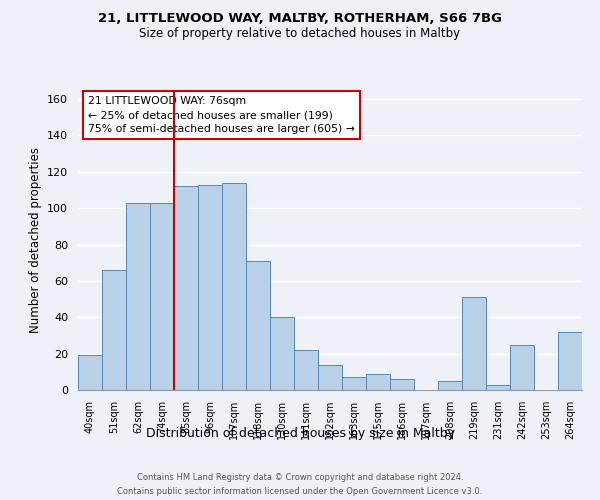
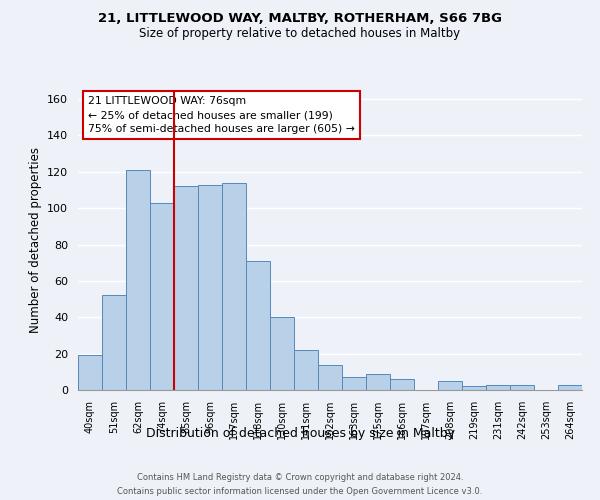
51sqm: 66 -> 52
62sqm: 103 -> 121
219sqm: 51 -> 2
242sqm: 25 -> 3
264sqm: 32 -> 3
